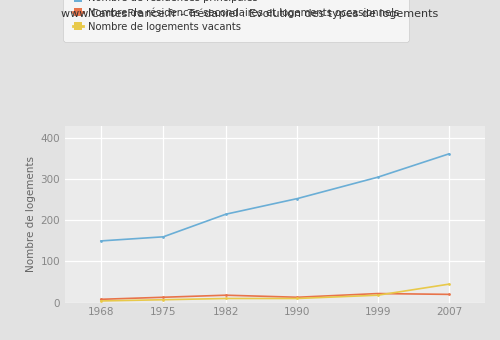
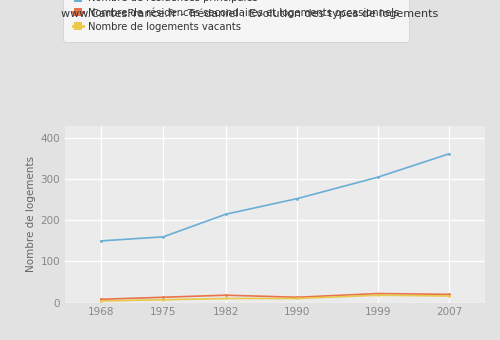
Nombre de logements vacants/2007: 45 -> 16
